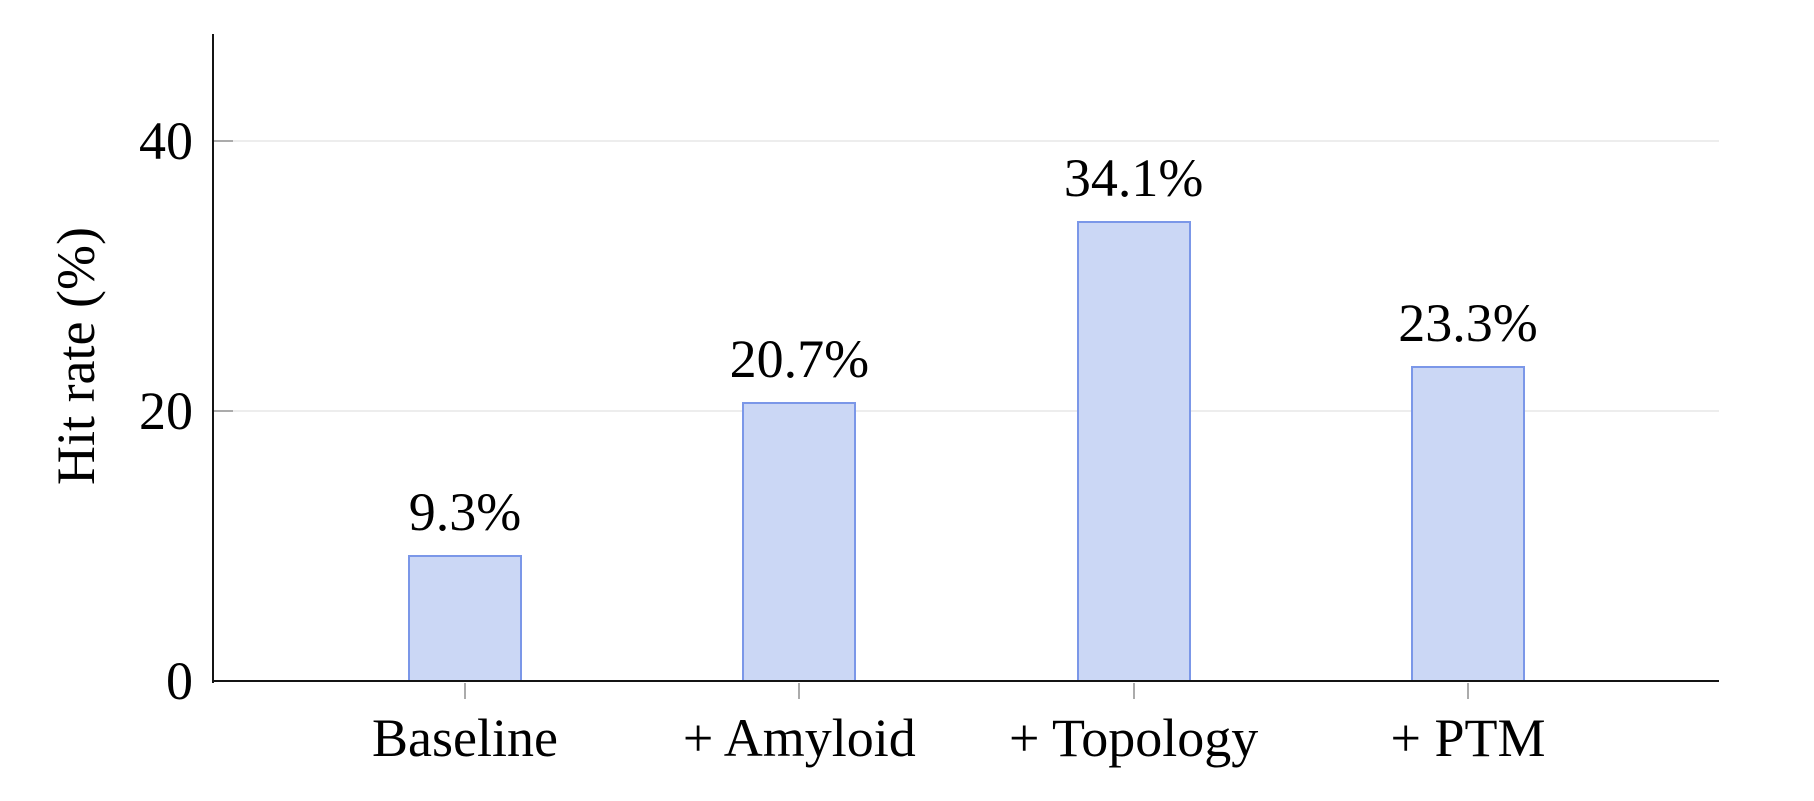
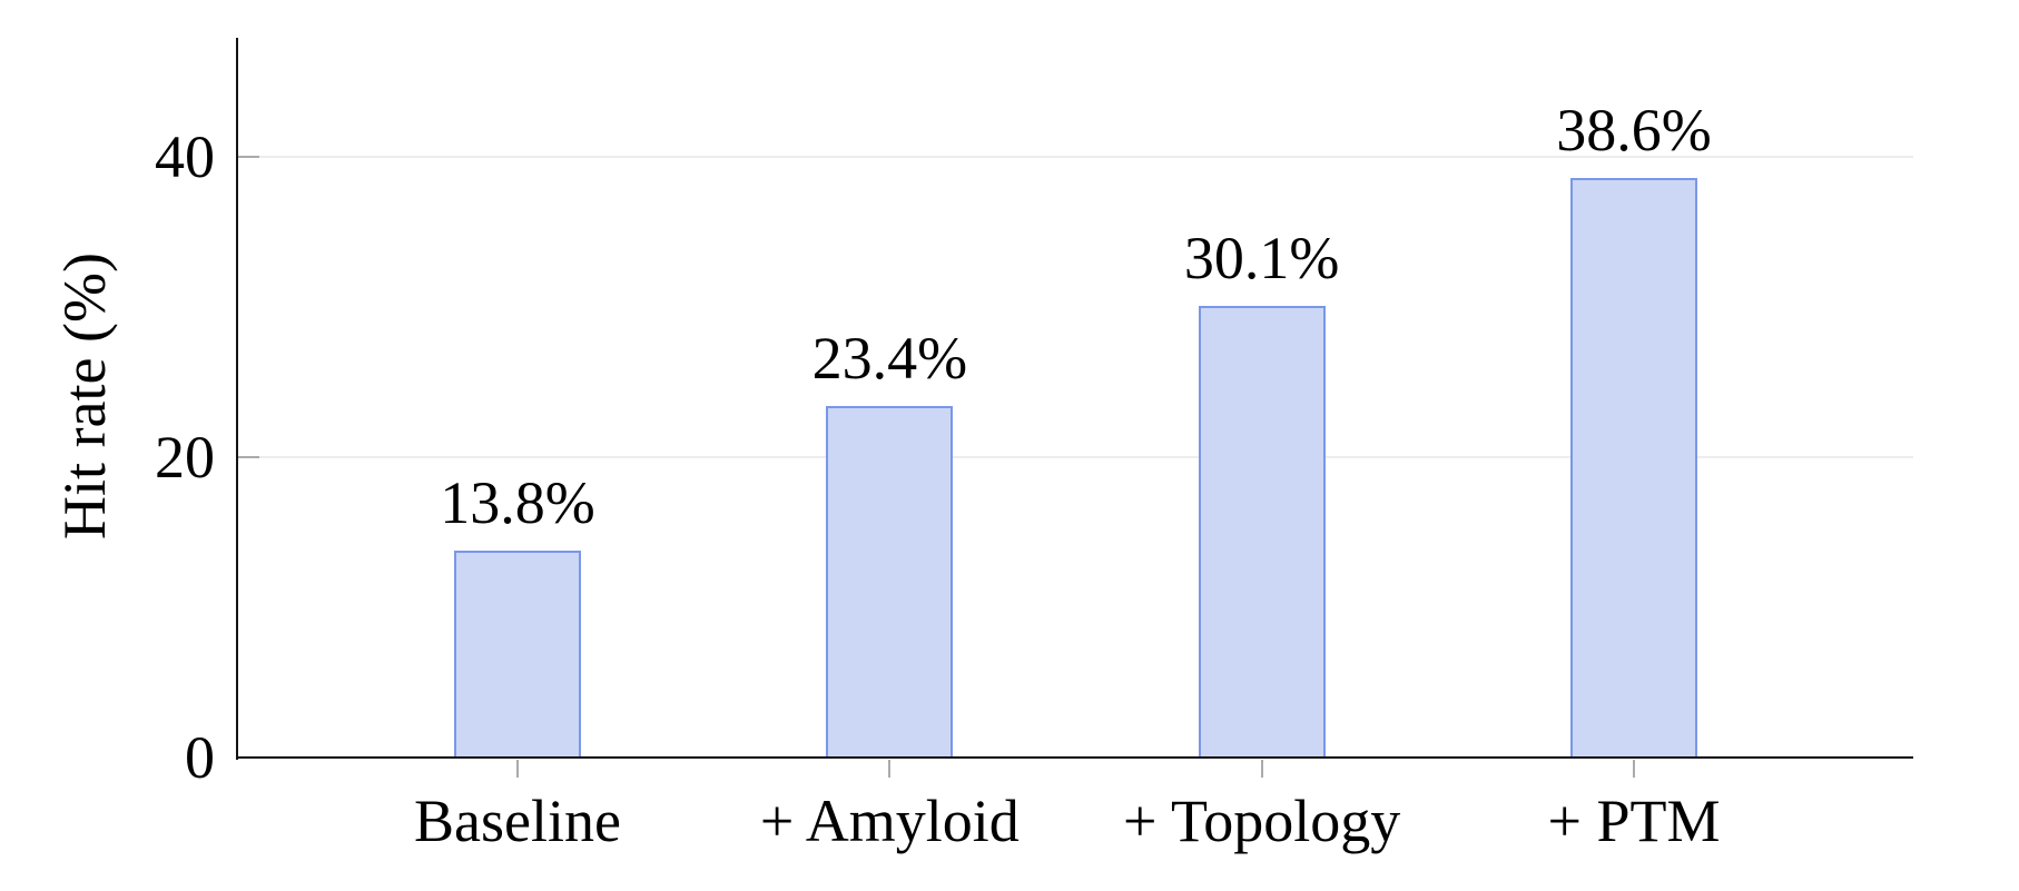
Baseline: 9.3% -> 13.8%
+ Amyloid: 20.7% -> 23.4%
+ Topology: 34.1% -> 30.1%
+ PTM: 23.3% -> 38.6%
